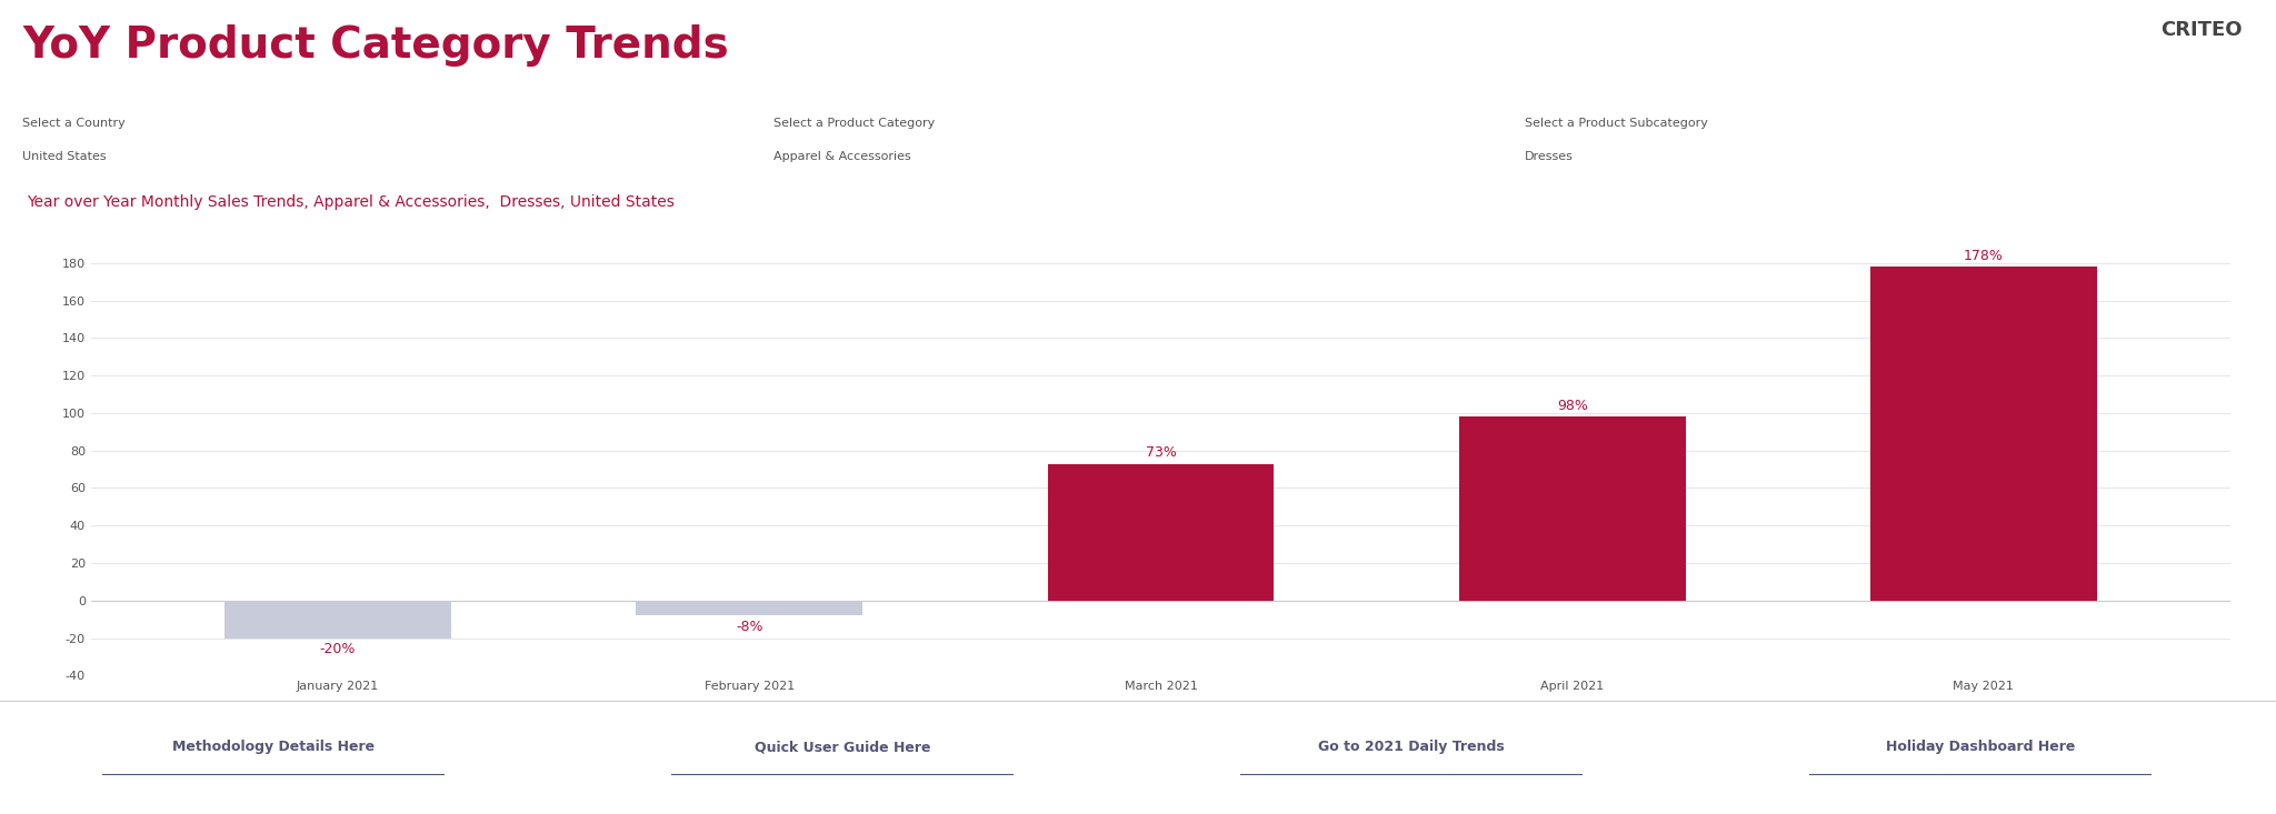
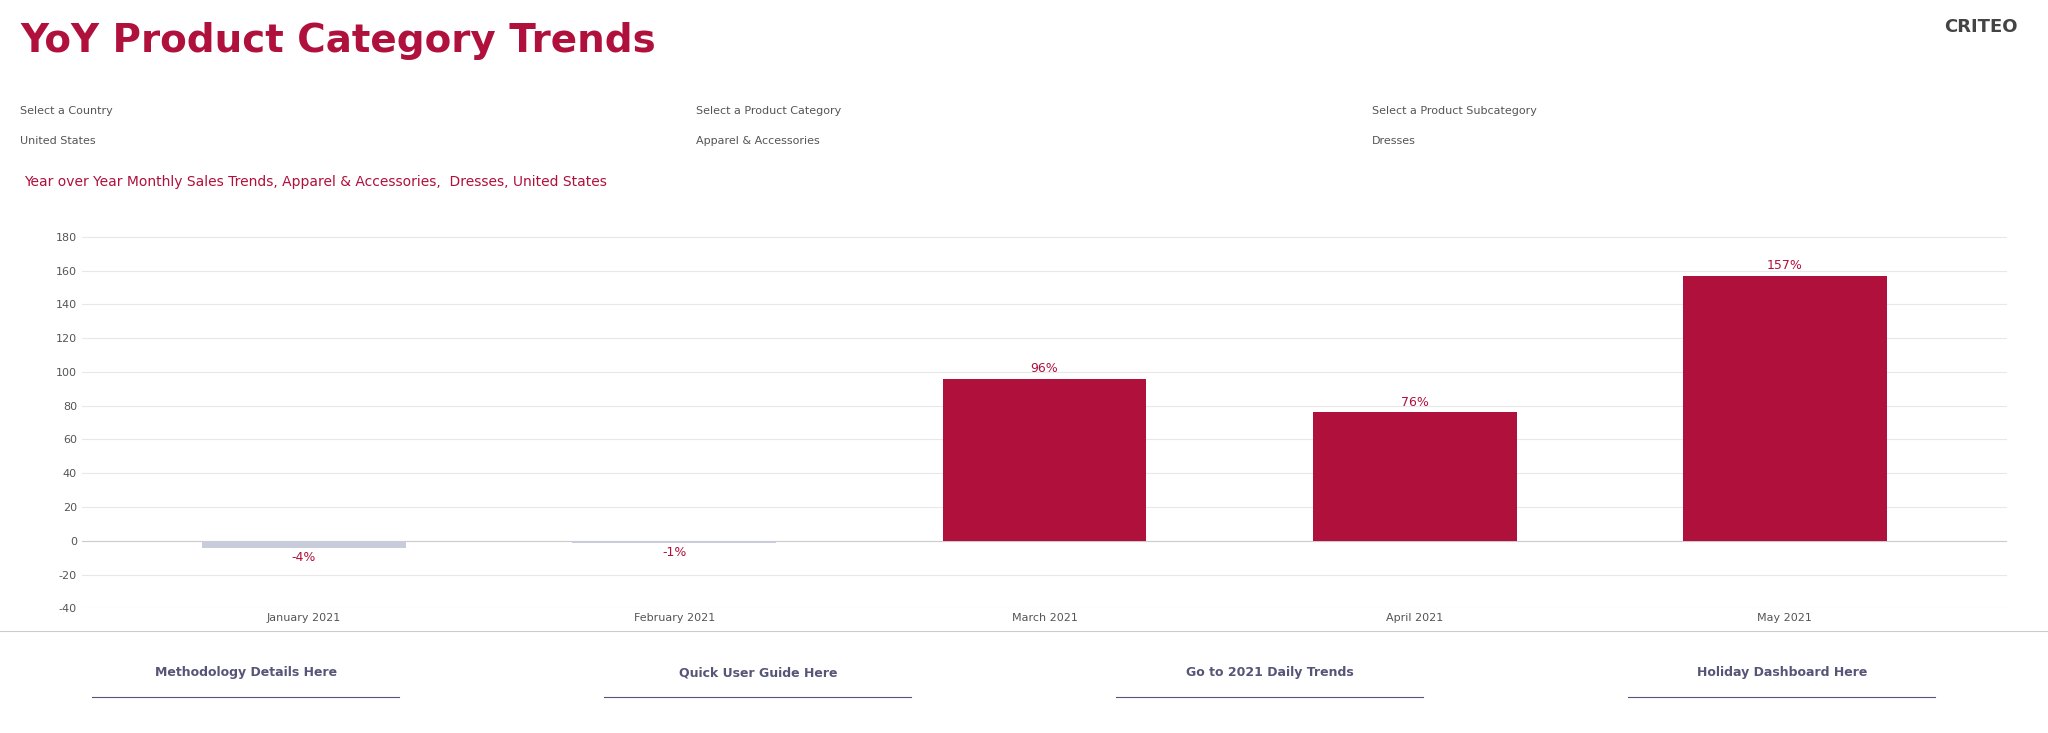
January 2021: -20% -> -4%
February 2021: -8% -> -1%
March 2021: 73% -> 96%
April 2021: 98% -> 76%
May 2021: 178% -> 157%
